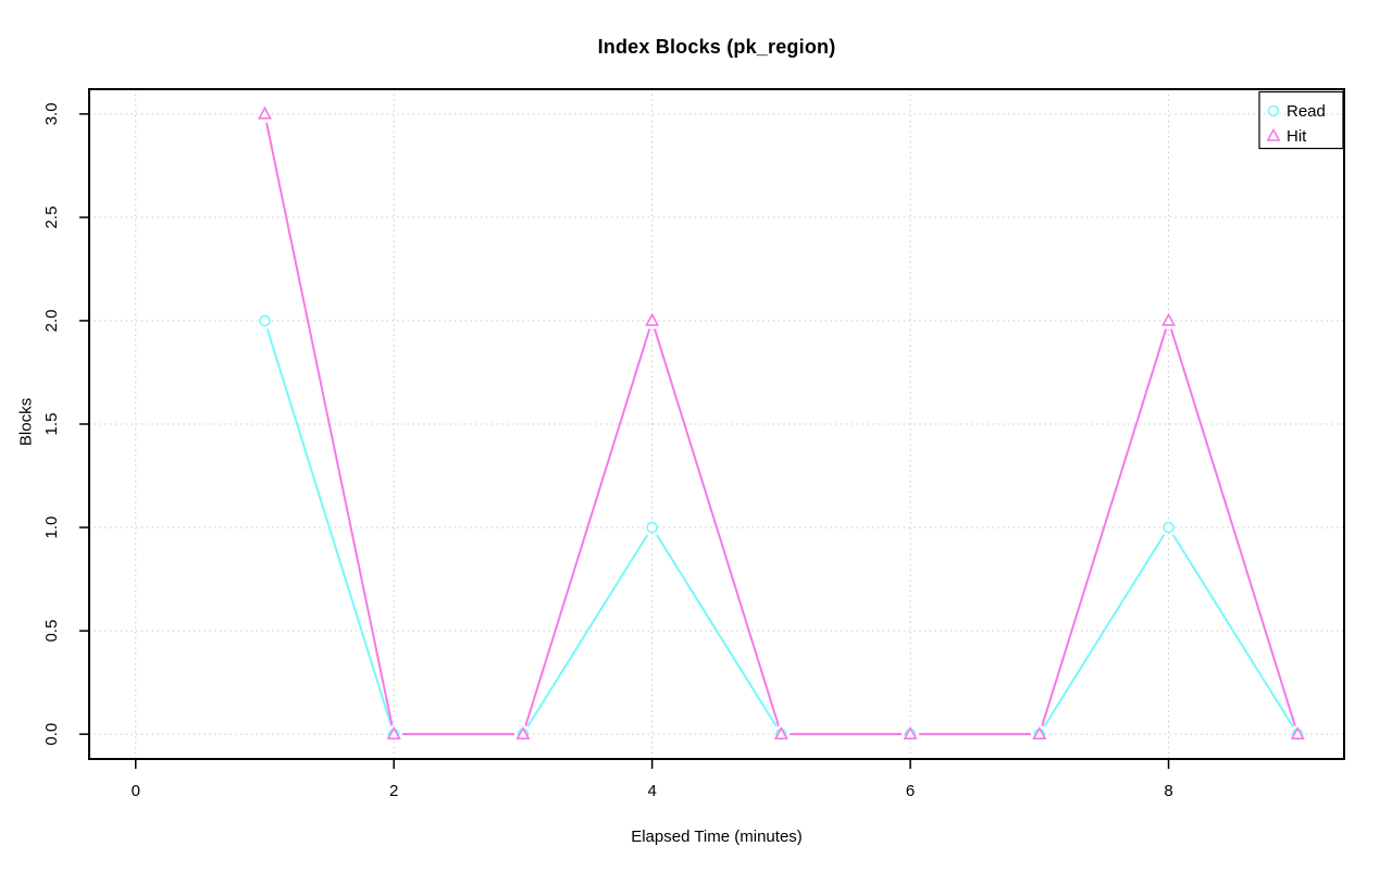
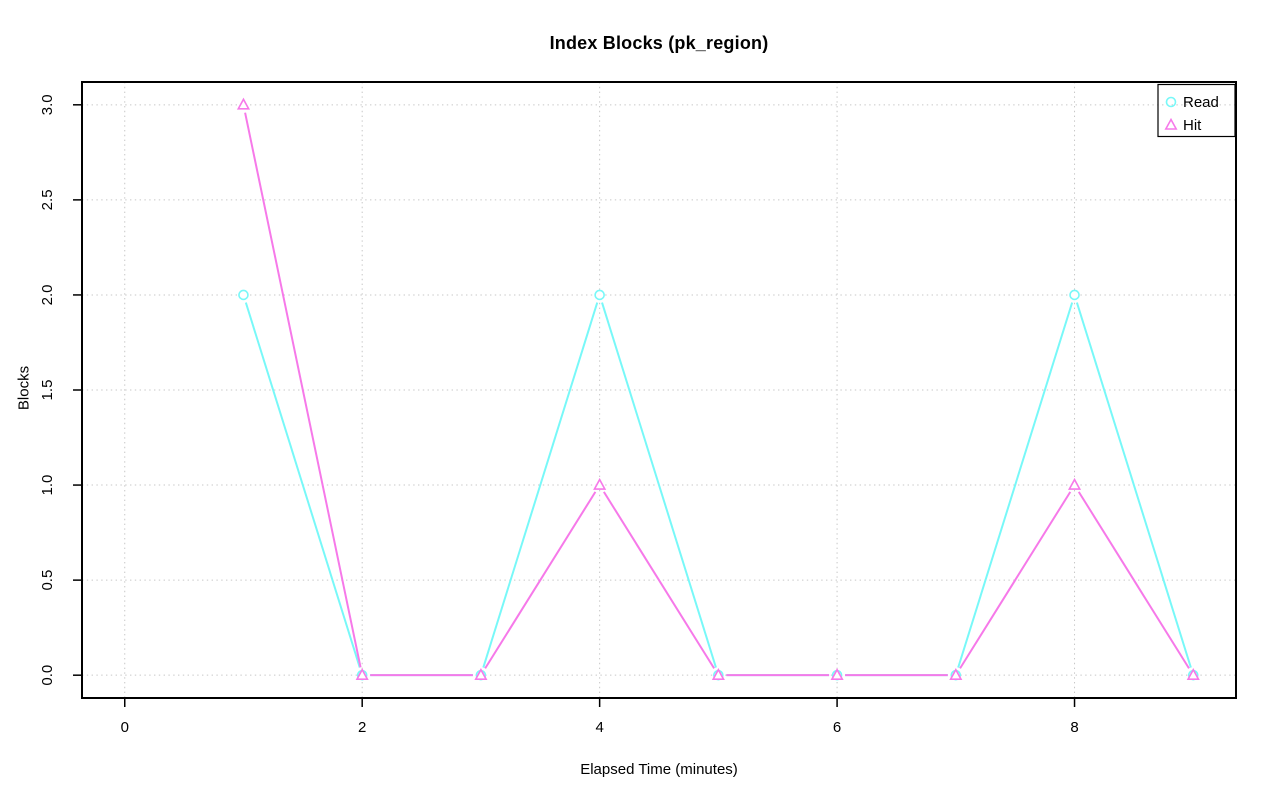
Read/4: 1 -> 2
Hit/4: 2 -> 1
Read/8: 1 -> 2
Hit/8: 2 -> 1
